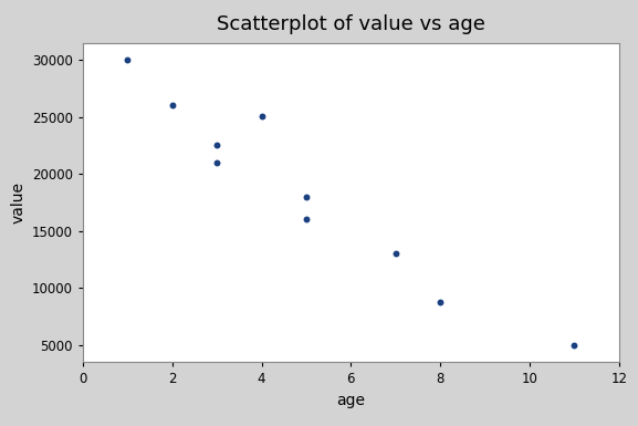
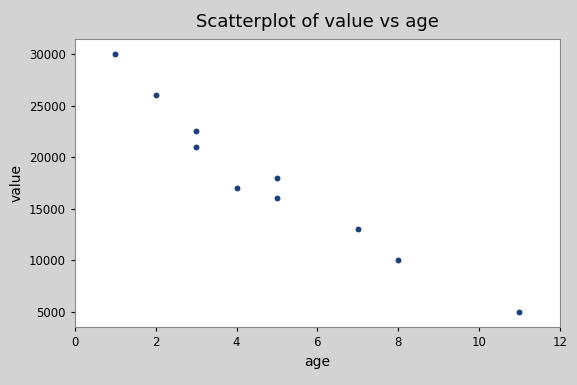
4: 25100 -> 17000
8: 8800 -> 10000
